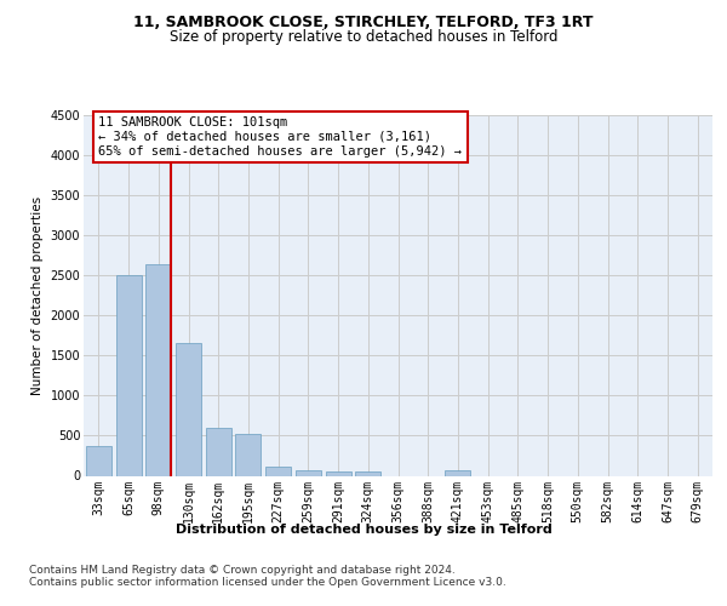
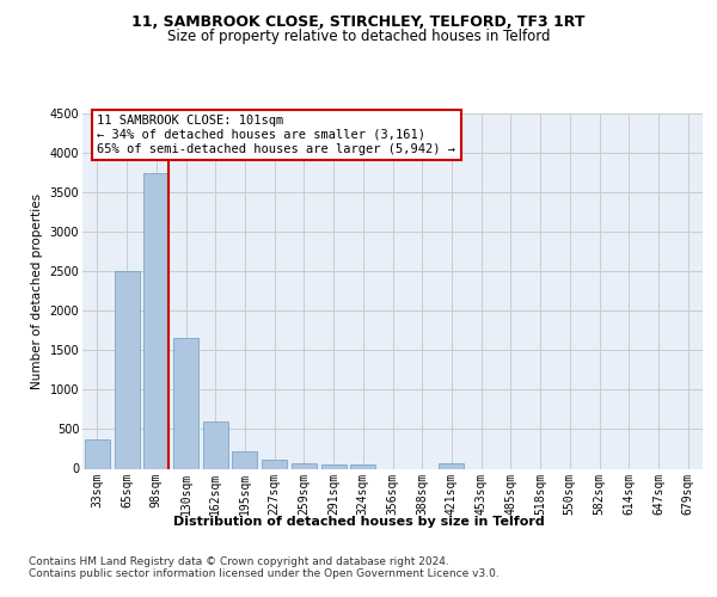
98sqm: 2640 -> 3750
195sqm: 520 -> 220
